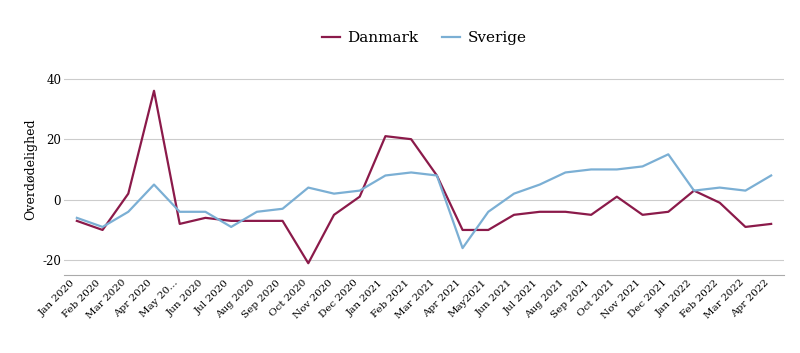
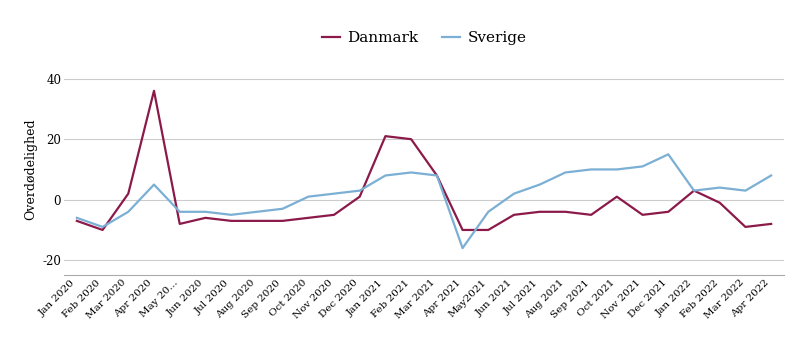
Sverige/Jul 2020: -9 -> -5
Danmark/Oct 2020: -21 -> -6
Sverige/Oct 2020: 4 -> 1
